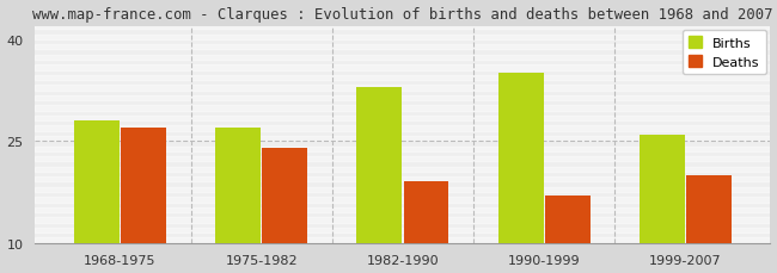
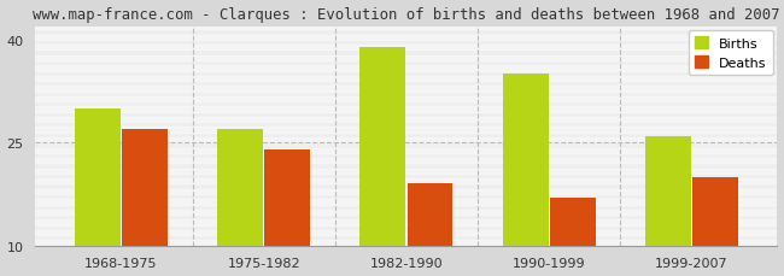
Births/1968-1975: 28 -> 30
Births/1982-1990: 33 -> 39
